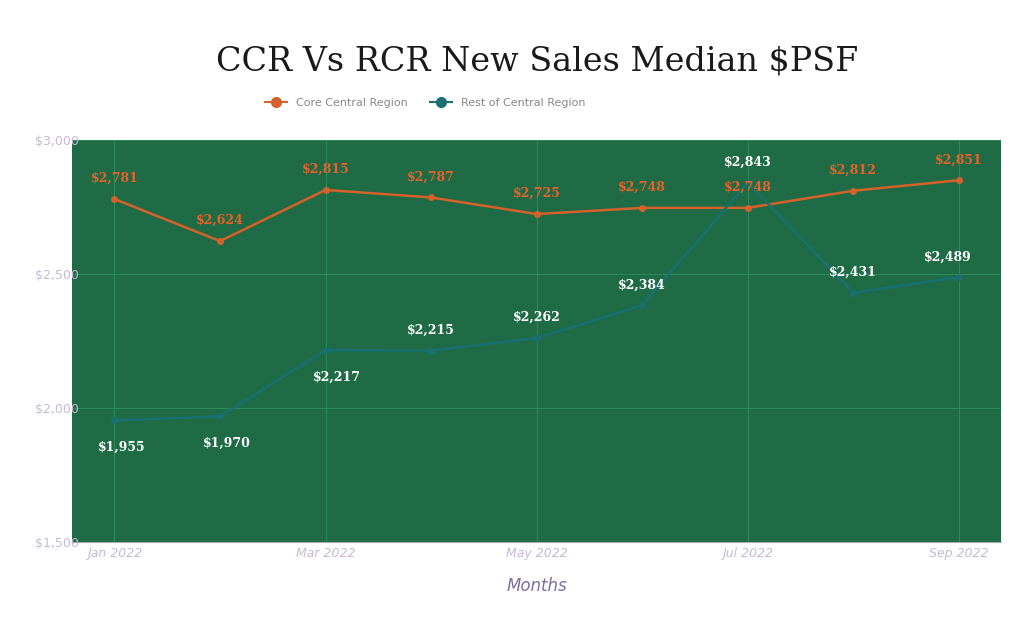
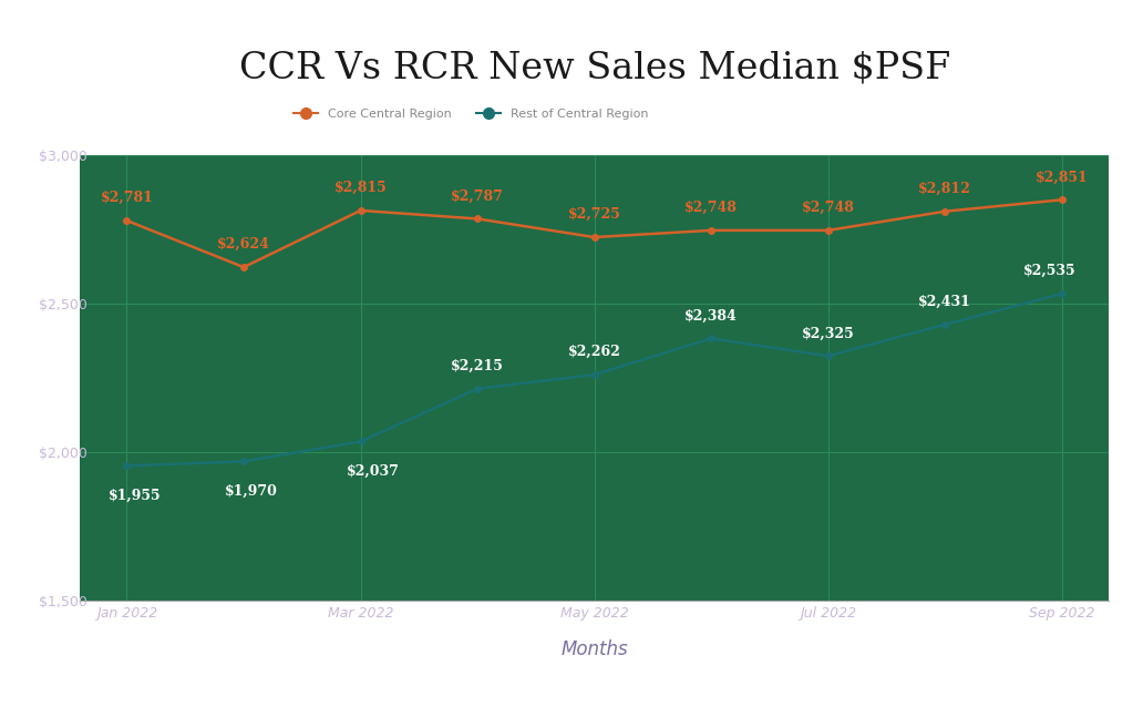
Rest of Central Region/Mar 2022: $2,217 -> $2,037
Rest of Central Region/Jul 2022: $2,843 -> $2,325
Rest of Central Region/Sep 2022: $2,489 -> $2,535
